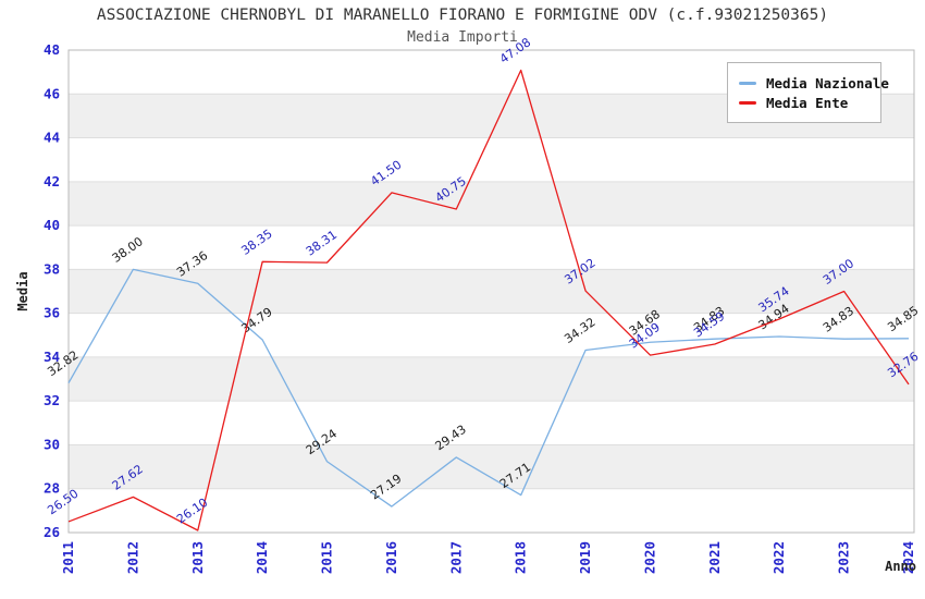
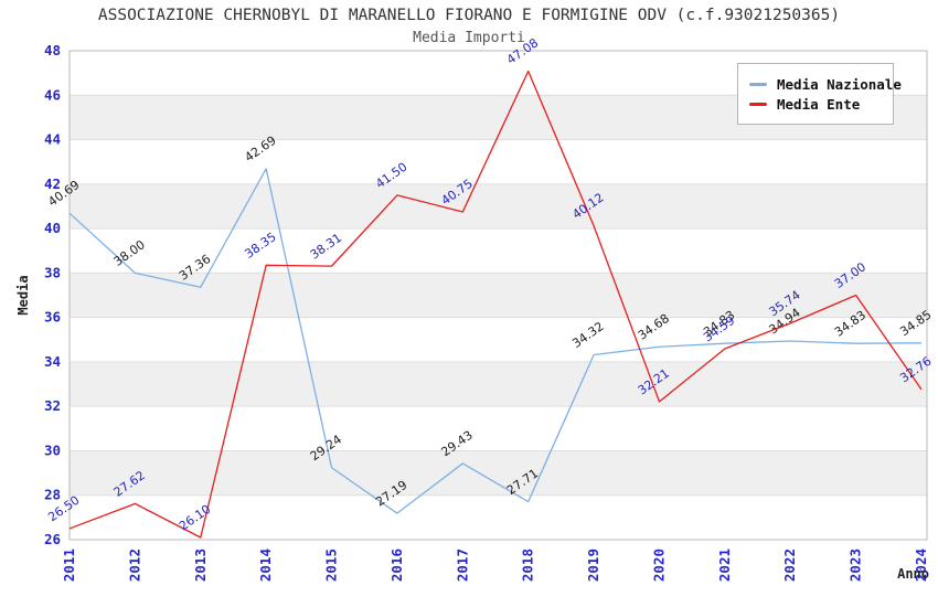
Media Nazionale/2011: 32.82 -> 40.69
Media Nazionale/2014: 34.79 -> 42.69
Media Ente/2019: 37.02 -> 40.12
Media Ente/2020: 34.09 -> 32.21
